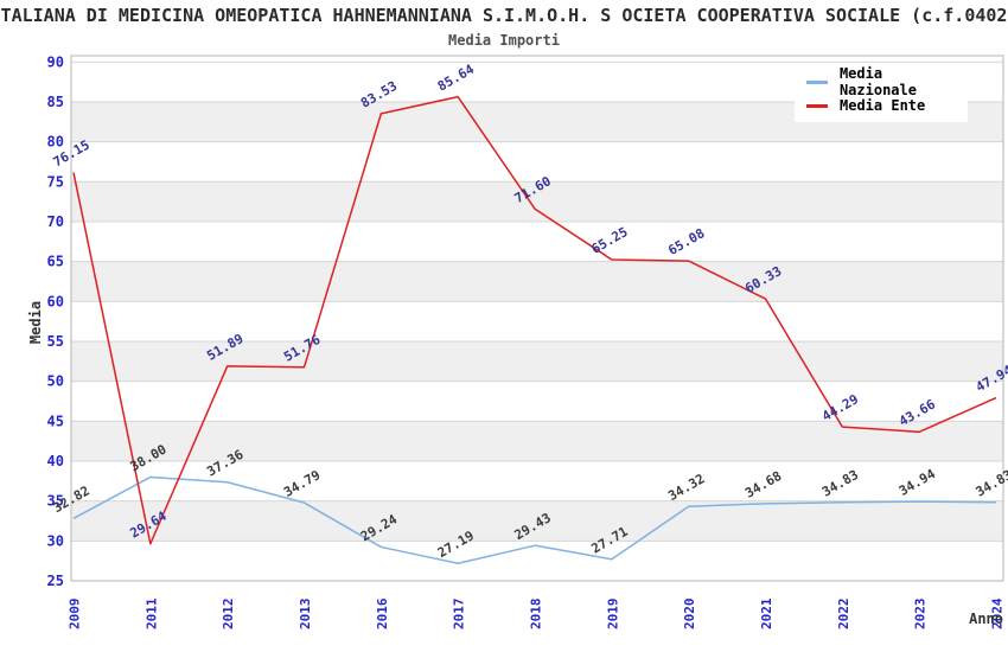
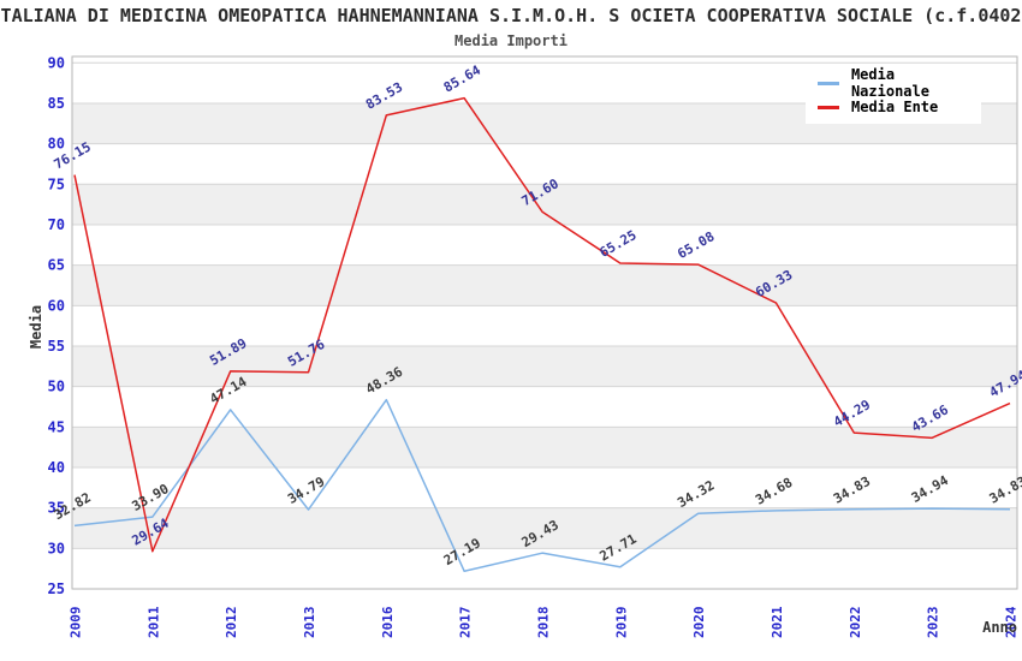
Media Nazionale/2011: 38.00 -> 33.90
Media Nazionale/2012: 37.36 -> 47.14
Media Nazionale/2016: 29.24 -> 48.36
